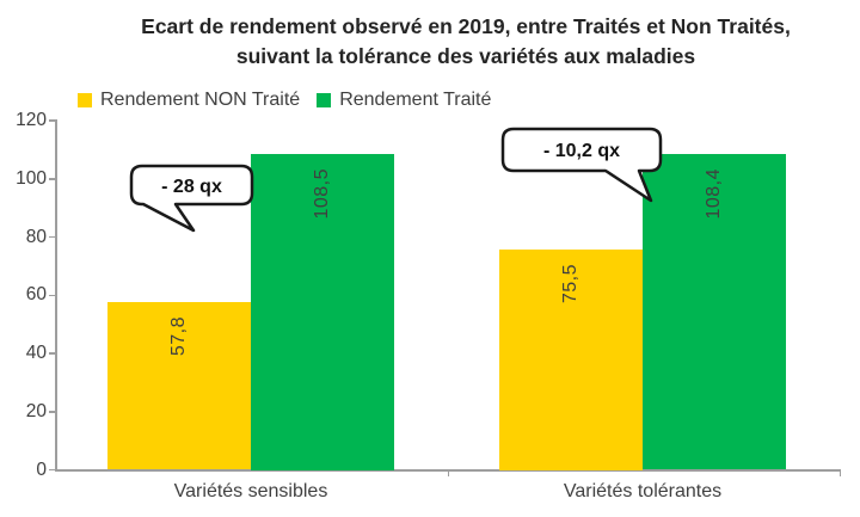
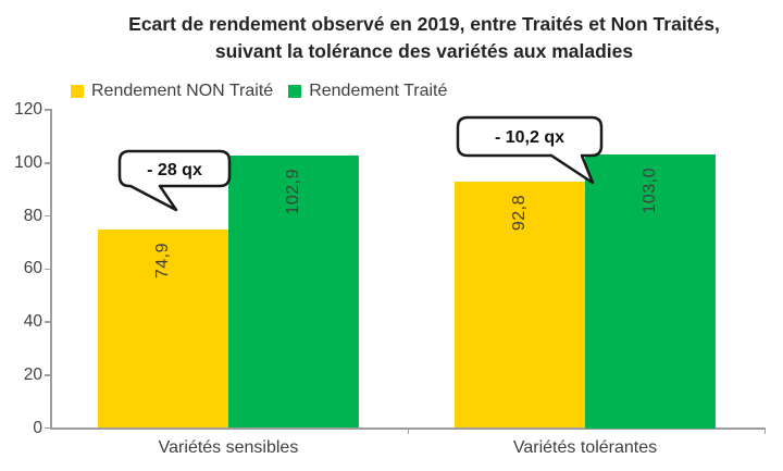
Rendement NON Traité/Variétés sensibles: 57,8 -> 74,9
Rendement Traité/Variétés sensibles: 108,5 -> 102,9
Rendement NON Traité/Variétés tolérantes: 75,5 -> 92,8
Rendement Traité/Variétés tolérantes: 108,4 -> 103,0
